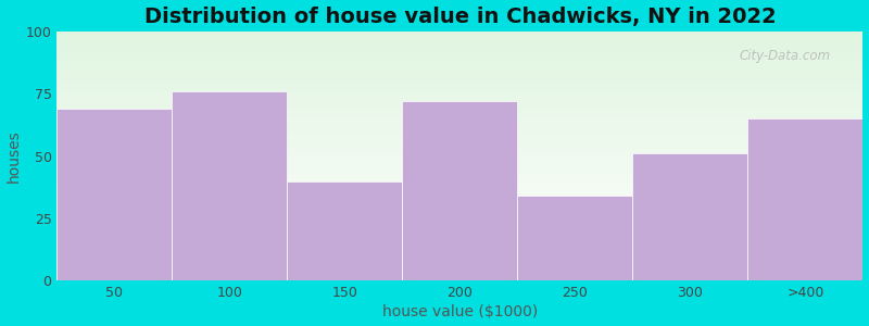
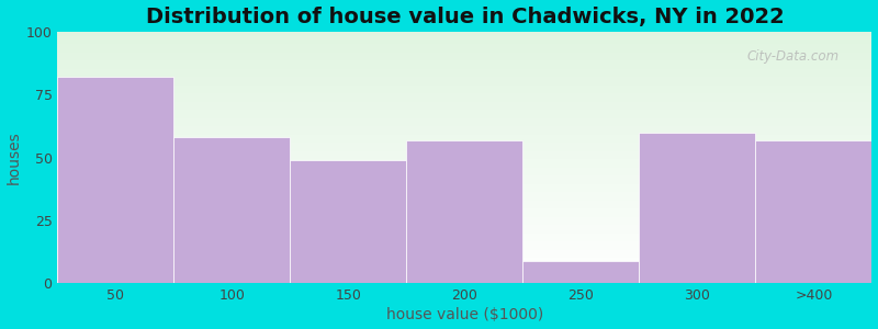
50: 69 -> 82
100: 76 -> 58
150: 40 -> 49
200: 72 -> 57
250: 34 -> 9
300: 51 -> 60
>400: 65 -> 57
